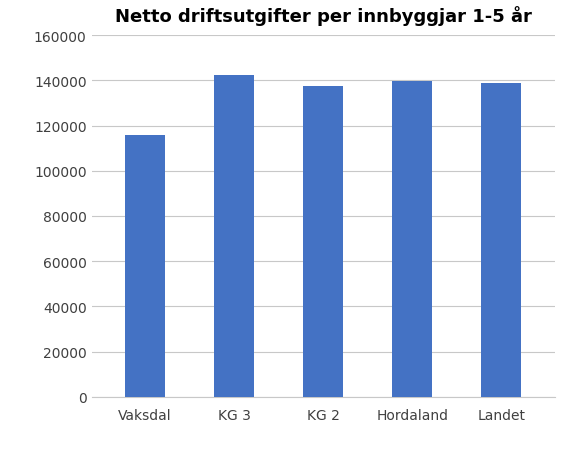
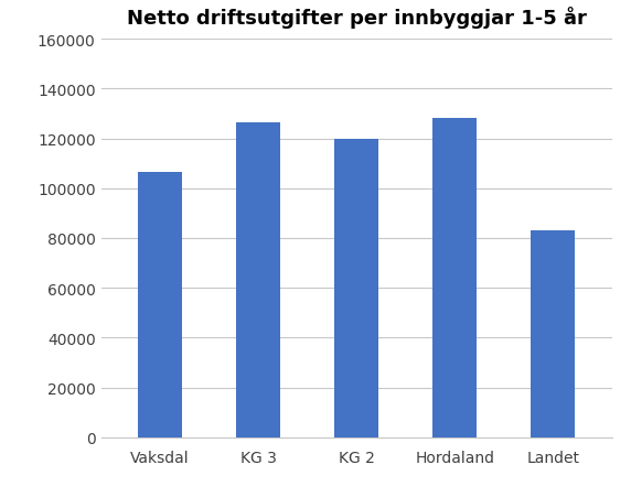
Vaksdal: 115800 -> 106500
KG 3: 142500 -> 126500
KG 2: 137500 -> 120000
Hordaland: 139500 -> 128000
Landet: 139000 -> 83000
